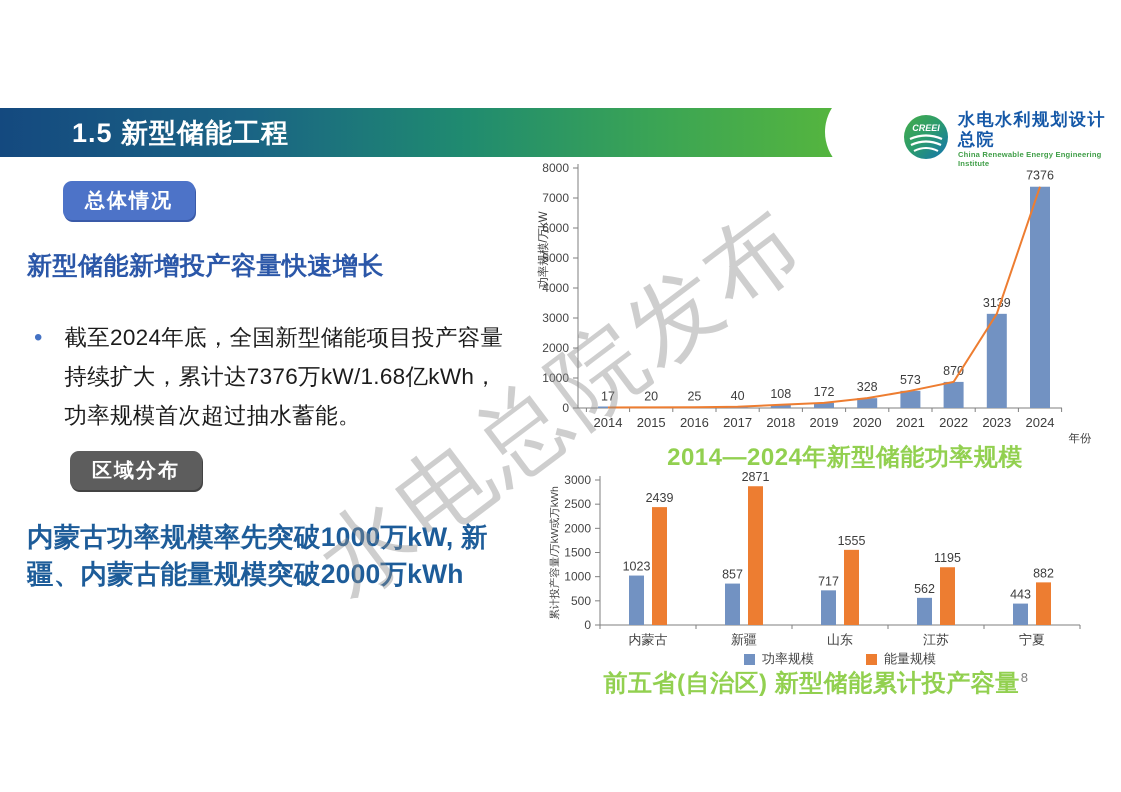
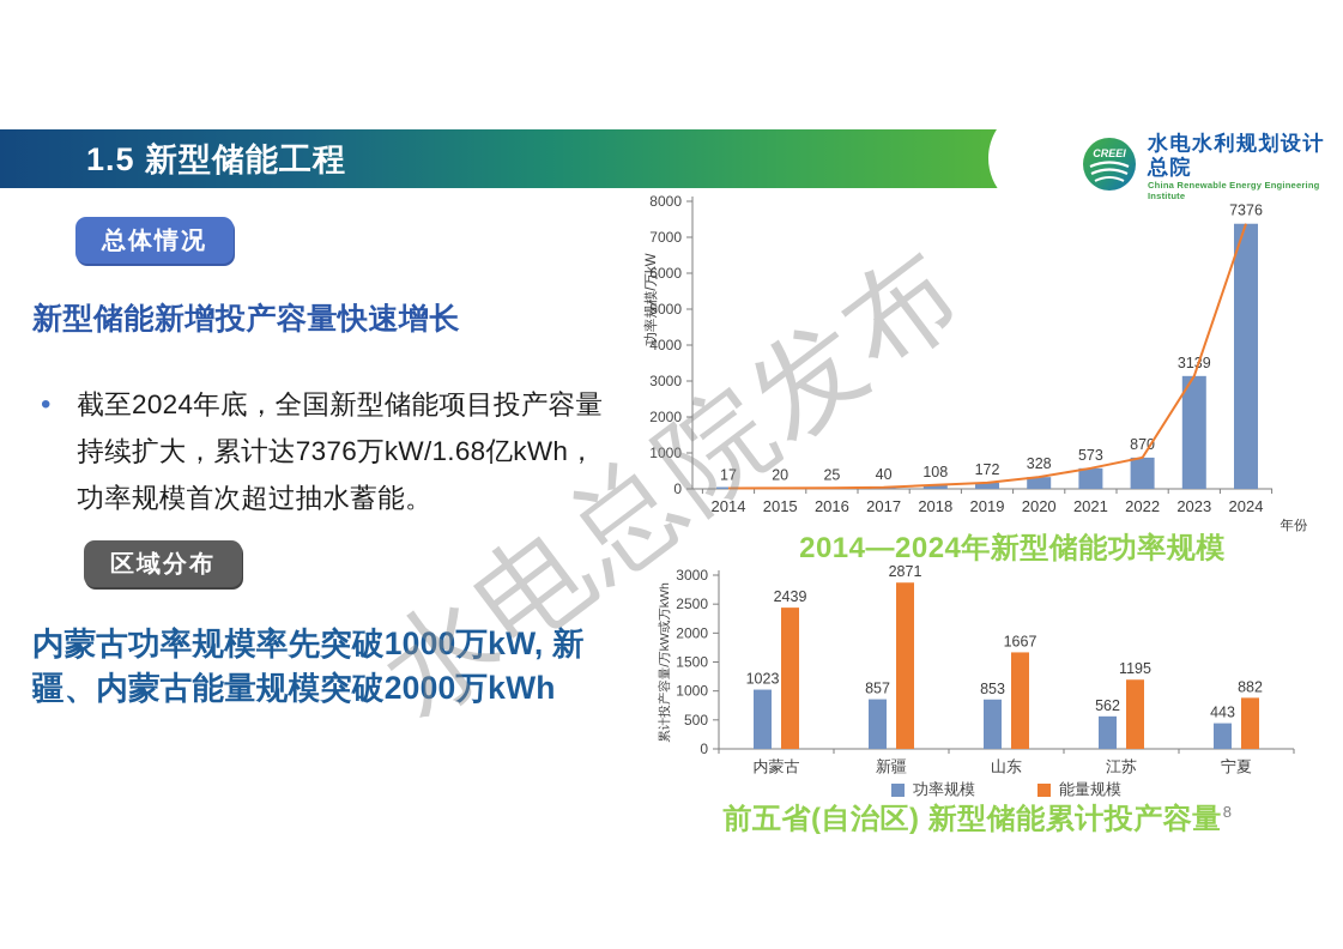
前五省(自治区) 新型储能累计投产容量/功率规模/山东: 717 -> 853
前五省(自治区) 新型储能累计投产容量/能量规模/山东: 1555 -> 1667
